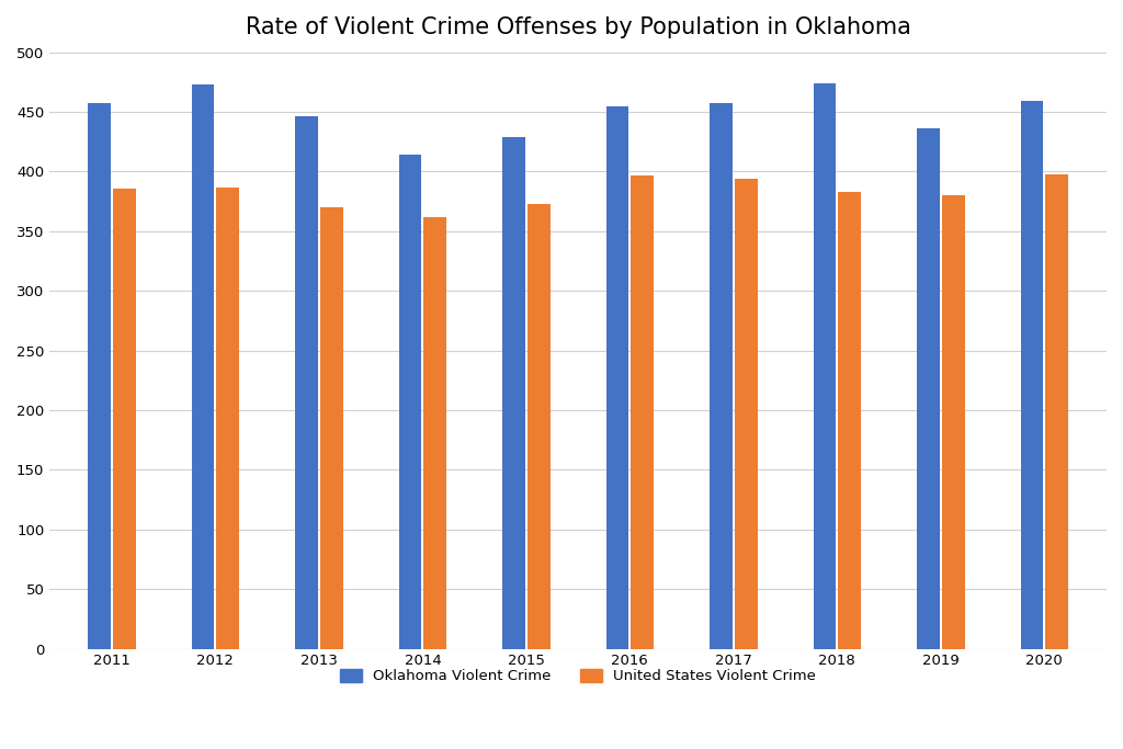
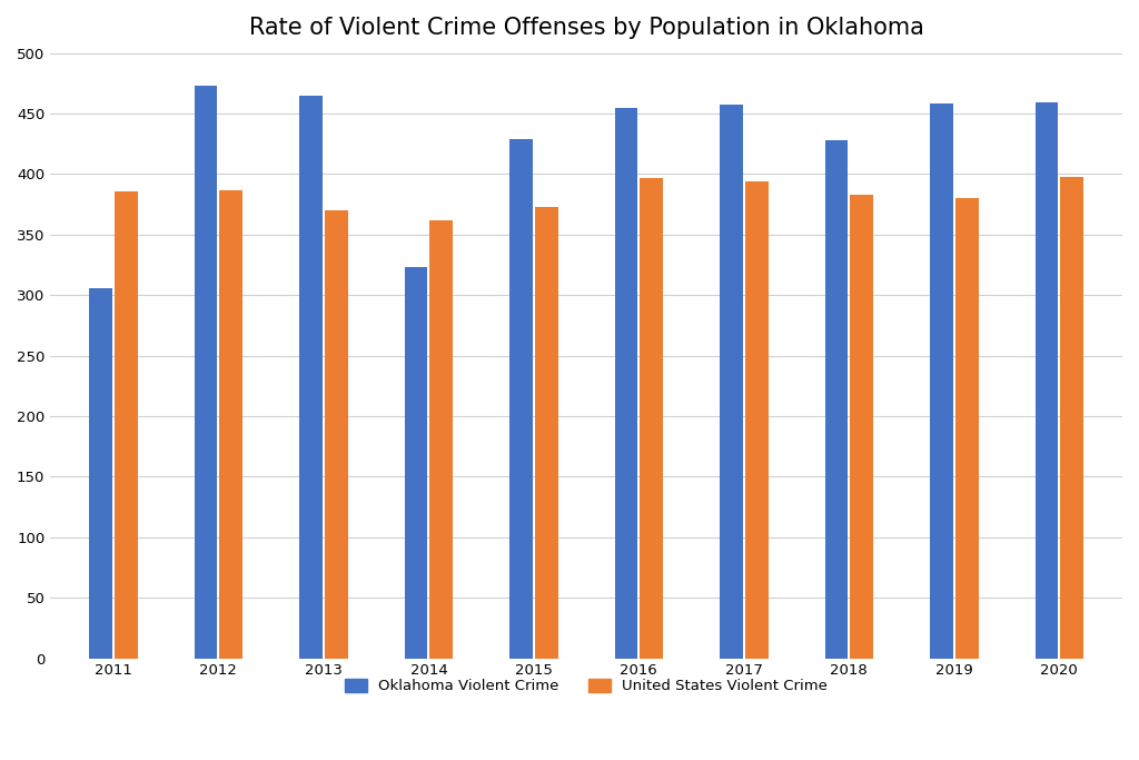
Oklahoma Violent Crime/2011: 457 -> 306
Oklahoma Violent Crime/2013: 446 -> 465
Oklahoma Violent Crime/2014: 414 -> 323
Oklahoma Violent Crime/2018: 474 -> 428
Oklahoma Violent Crime/2019: 436 -> 458
